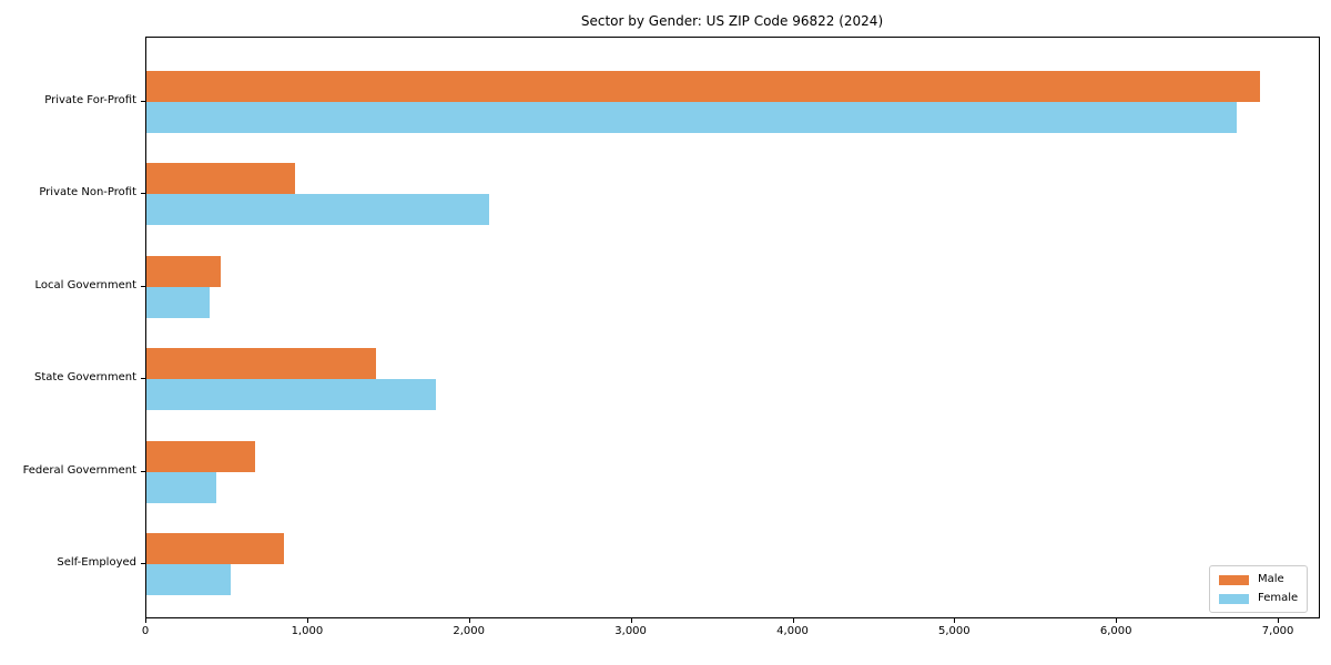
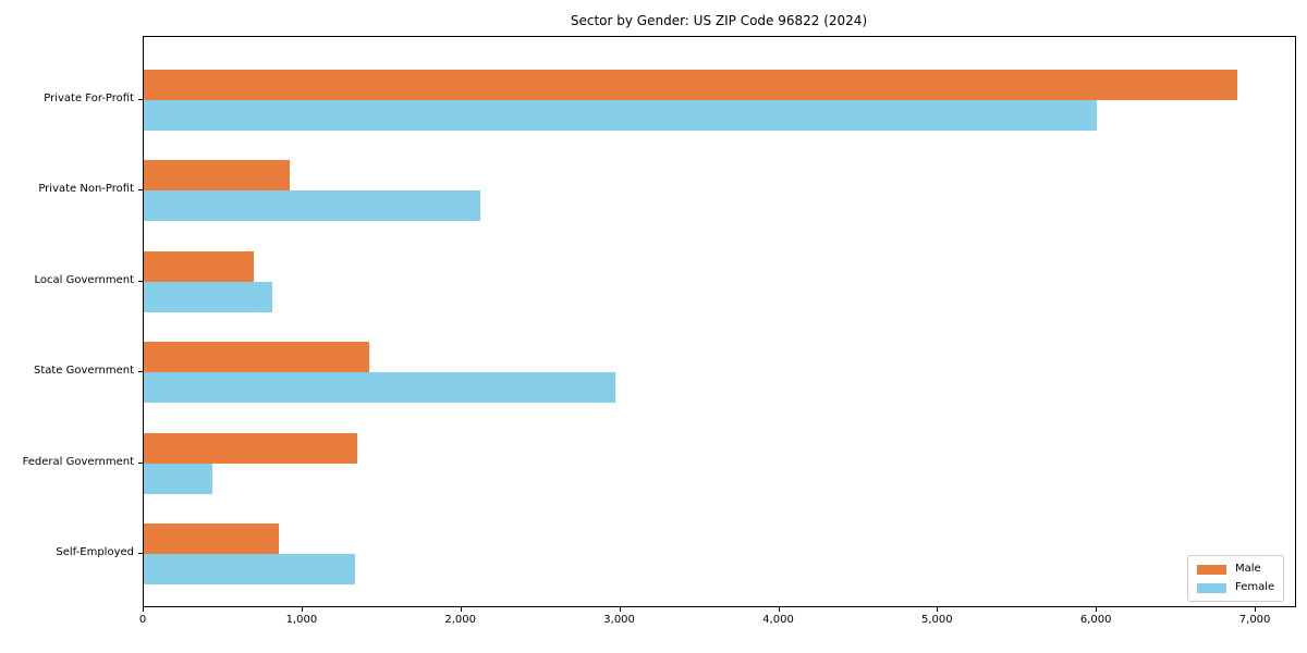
Female/Private For-Profit: 6740 -> 6000
Male/Local Government: 460 -> 690
Female/Local Government: 390 -> 810
Female/State Government: 1790 -> 2970
Male/Federal Government: 670 -> 1340
Female/Self-Employed: 520 -> 1330
